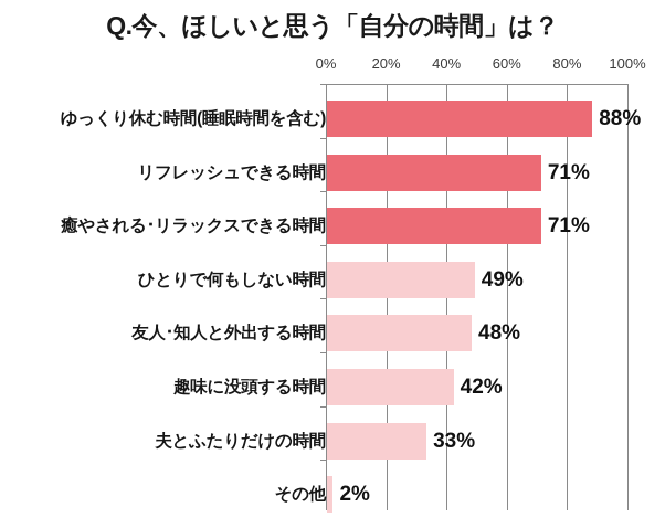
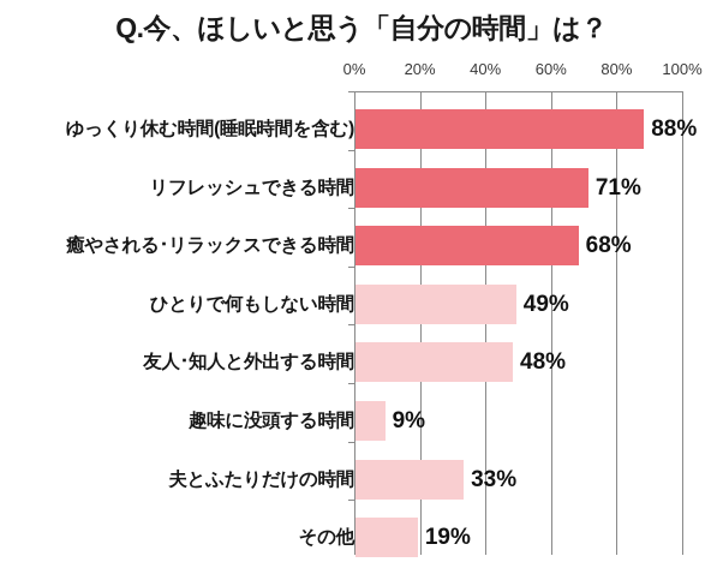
癒やされる･リラックスできる時間: 71% -> 68%
趣味に没頭する時間: 42% -> 9%
その他: 2% -> 19%
